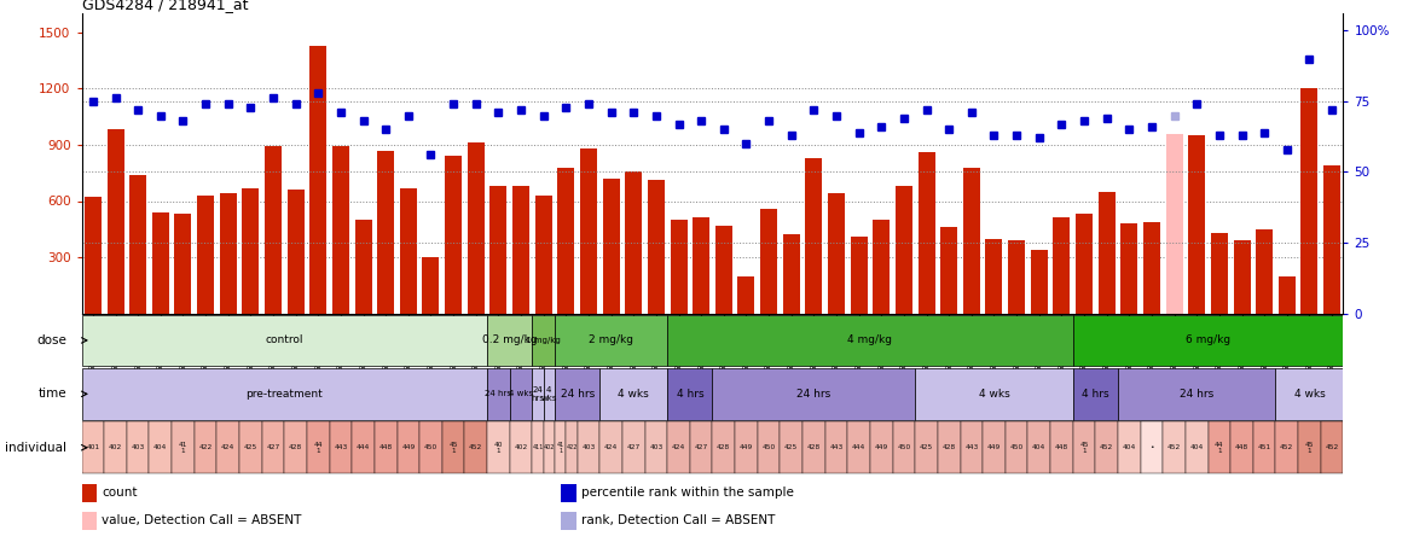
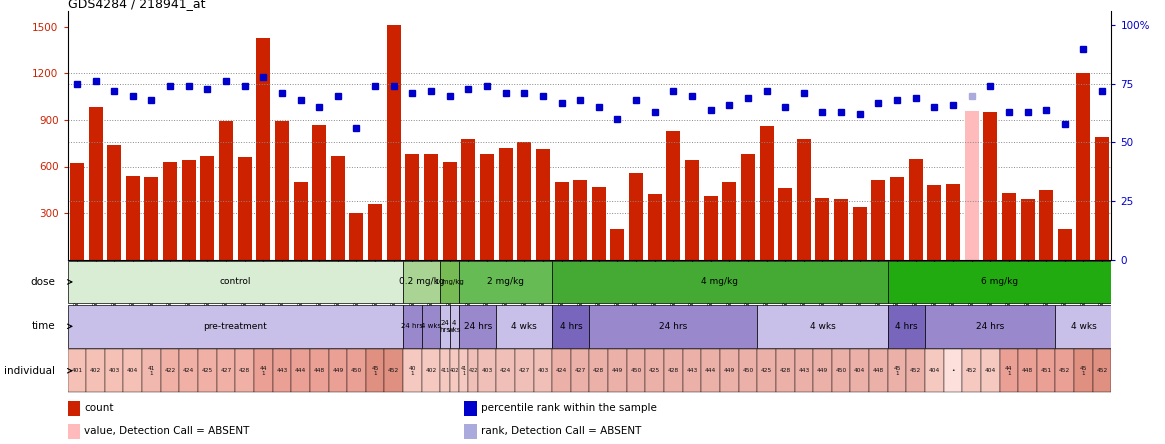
GSM687724: 840 -> 360
GSM687728: 910 -> 1510
GSM687667: 880 -> 680
